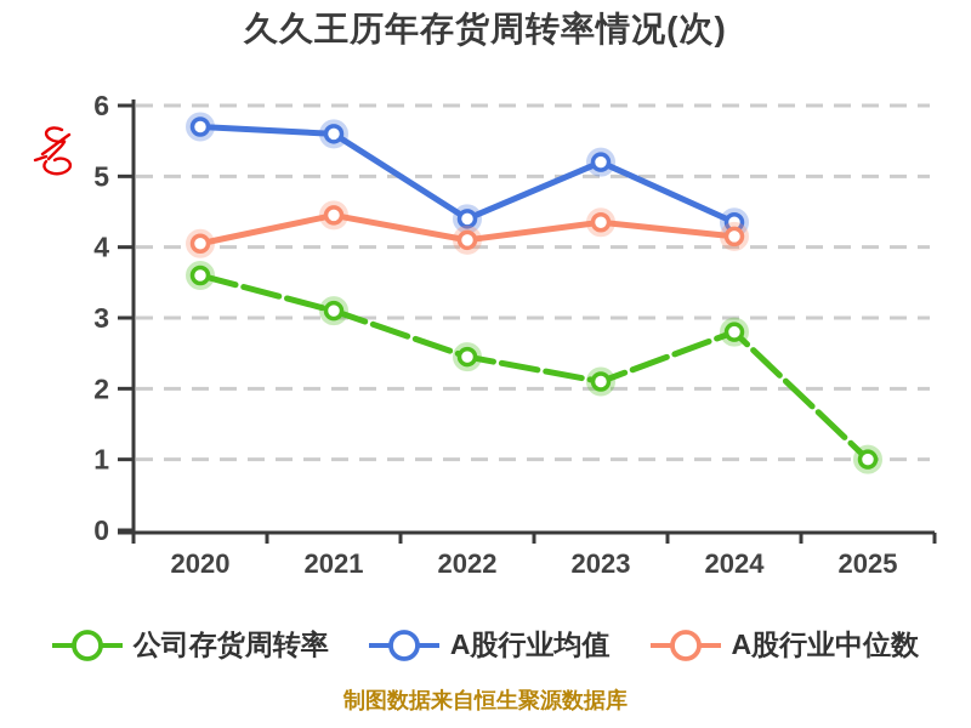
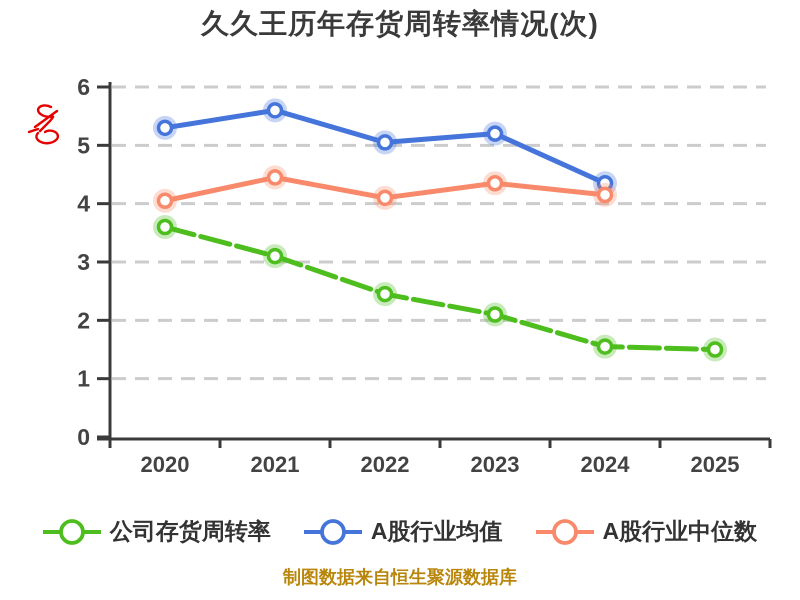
A股行业均值/2020: 5.7 -> 5.3
A股行业均值/2022: 4.4 -> 5.0
公司存货周转率/2024: 2.8 -> 1.6
公司存货周转率/2025: 1.0 -> 1.5
